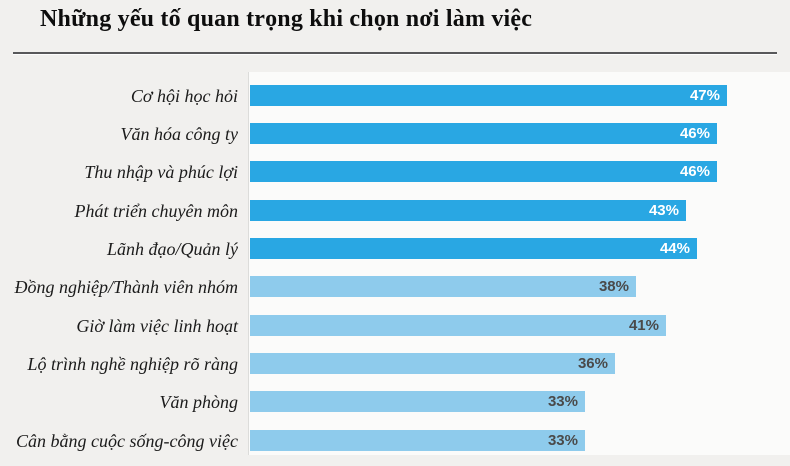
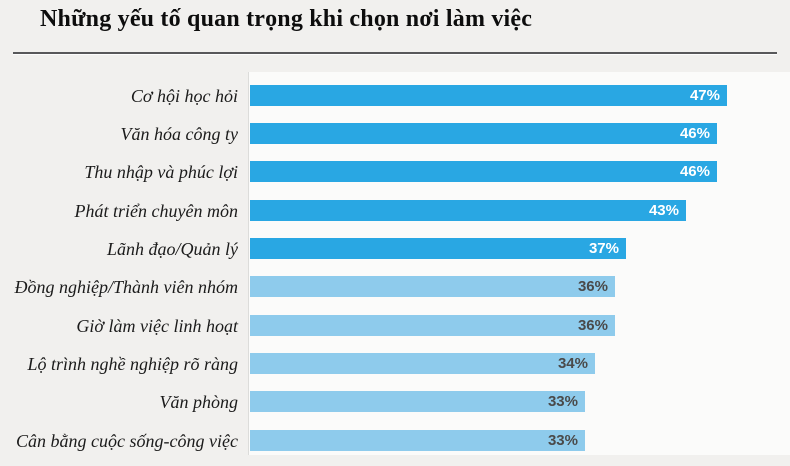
Lãnh đạo/Quản lý: 44% -> 37%
Đồng nghiệp/Thành viên nhóm: 38% -> 36%
Giờ làm việc linh hoạt: 41% -> 36%
Lộ trình nghề nghiệp rõ ràng: 36% -> 34%
